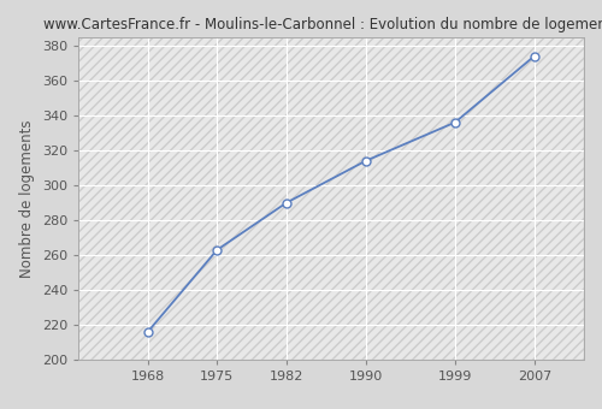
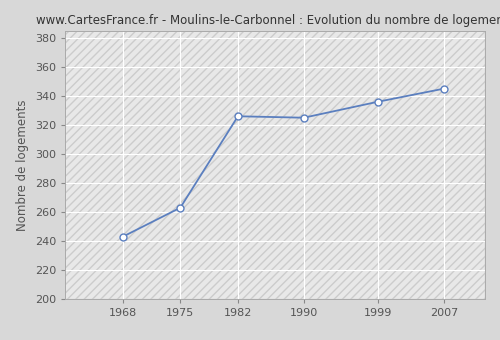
1968: 216 -> 243
1982: 290 -> 326
1990: 314 -> 325
2007: 374 -> 345
